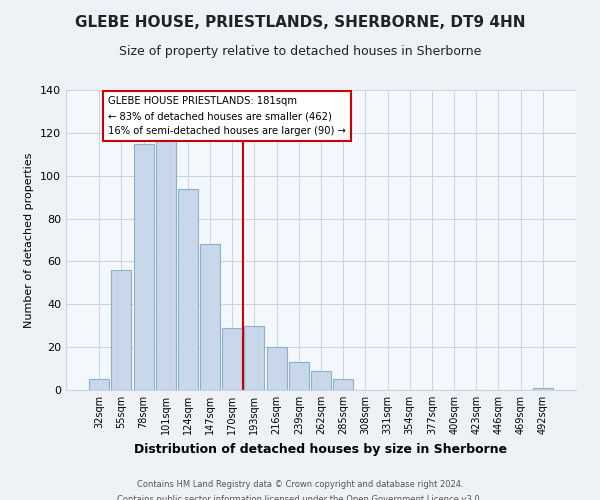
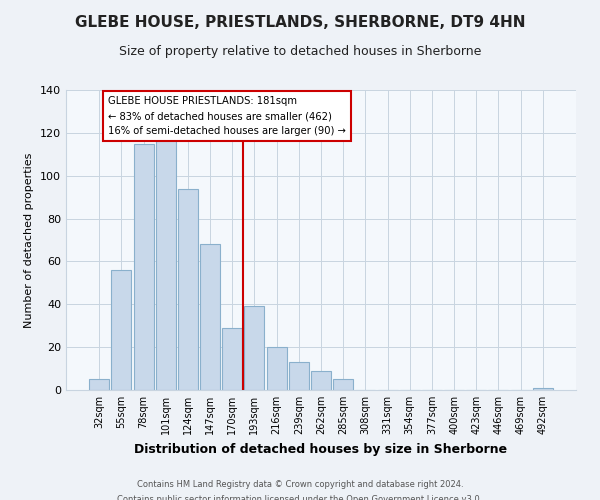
193sqm: 30 -> 39
